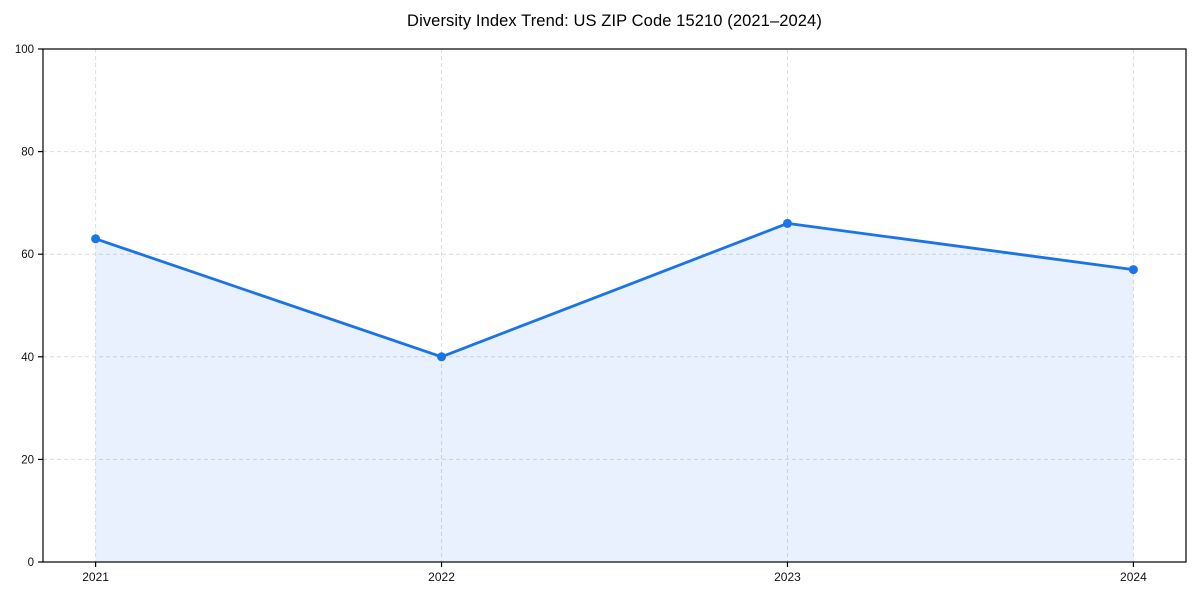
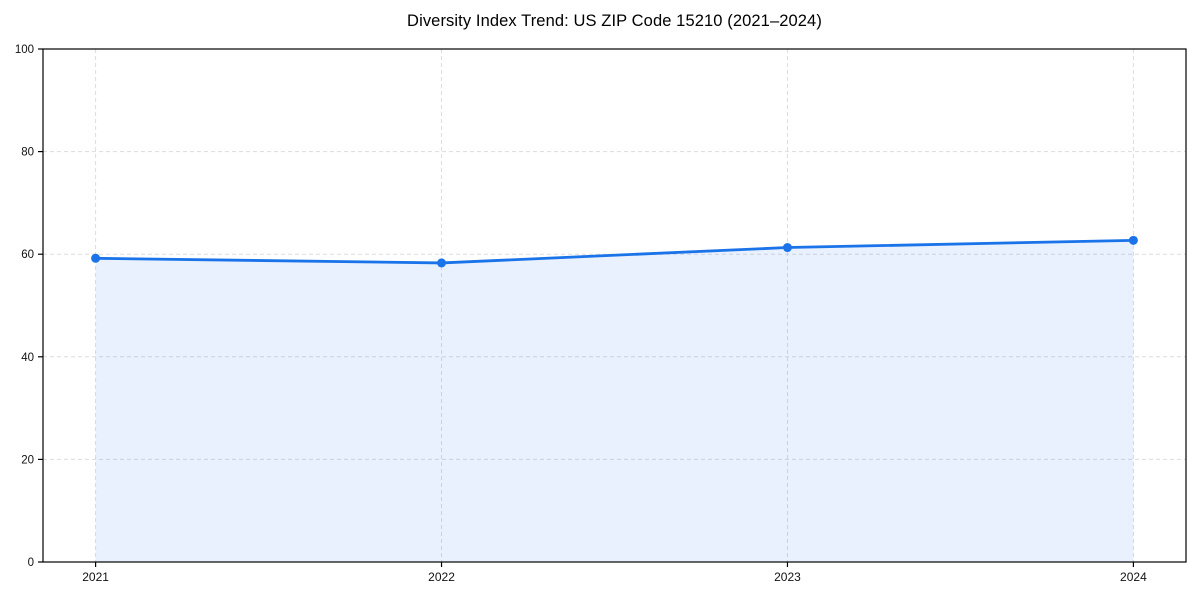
2021: 63 -> 59
2022: 40 -> 58
2023: 66 -> 61
2024: 57 -> 63
